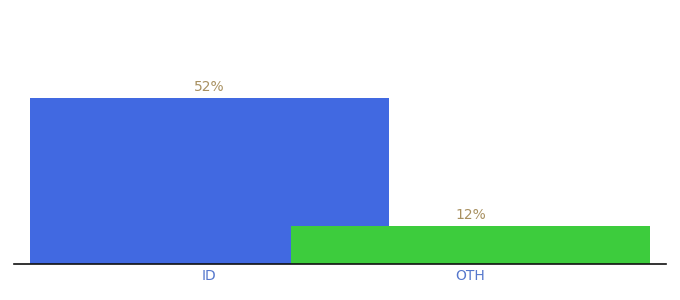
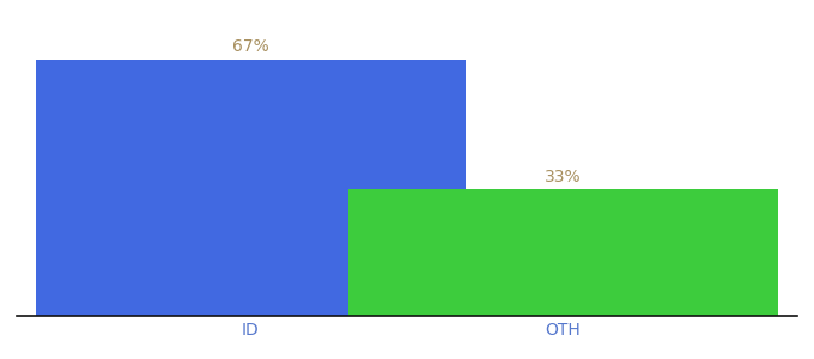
ID: 52% -> 67%
OTH: 12% -> 33%
